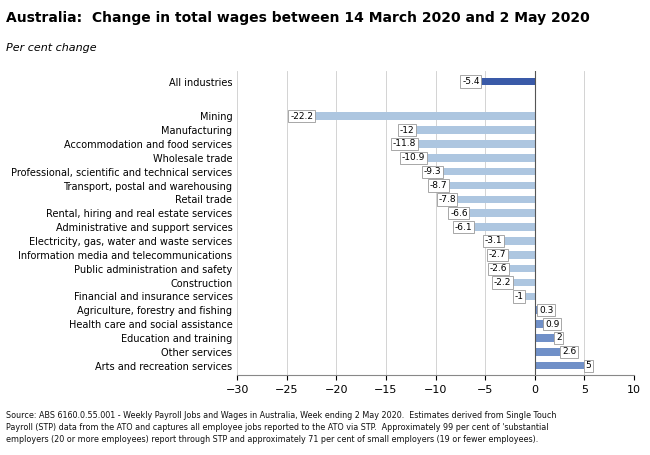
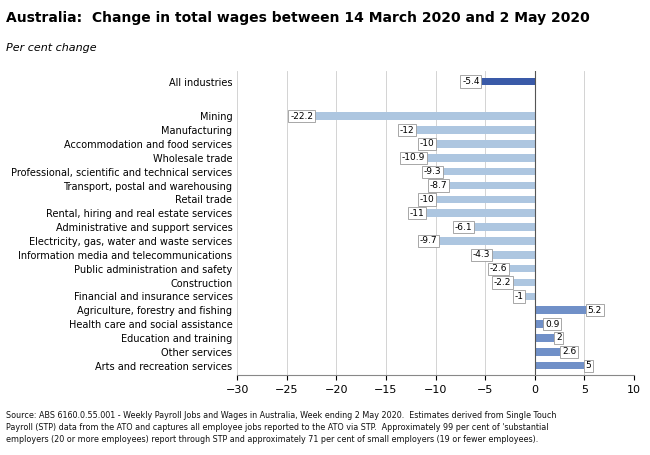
Accommodation and food services: -11.8 -> -10
Retail trade: -7.8 -> -10
Rental, hiring and real estate services: -6.6 -> -11
Electricity, gas, water and waste services: -3.1 -> -9.7
Information media and telecommunications: -2.7 -> -4.3
Agriculture, forestry and fishing: 0.3 -> 5.2
